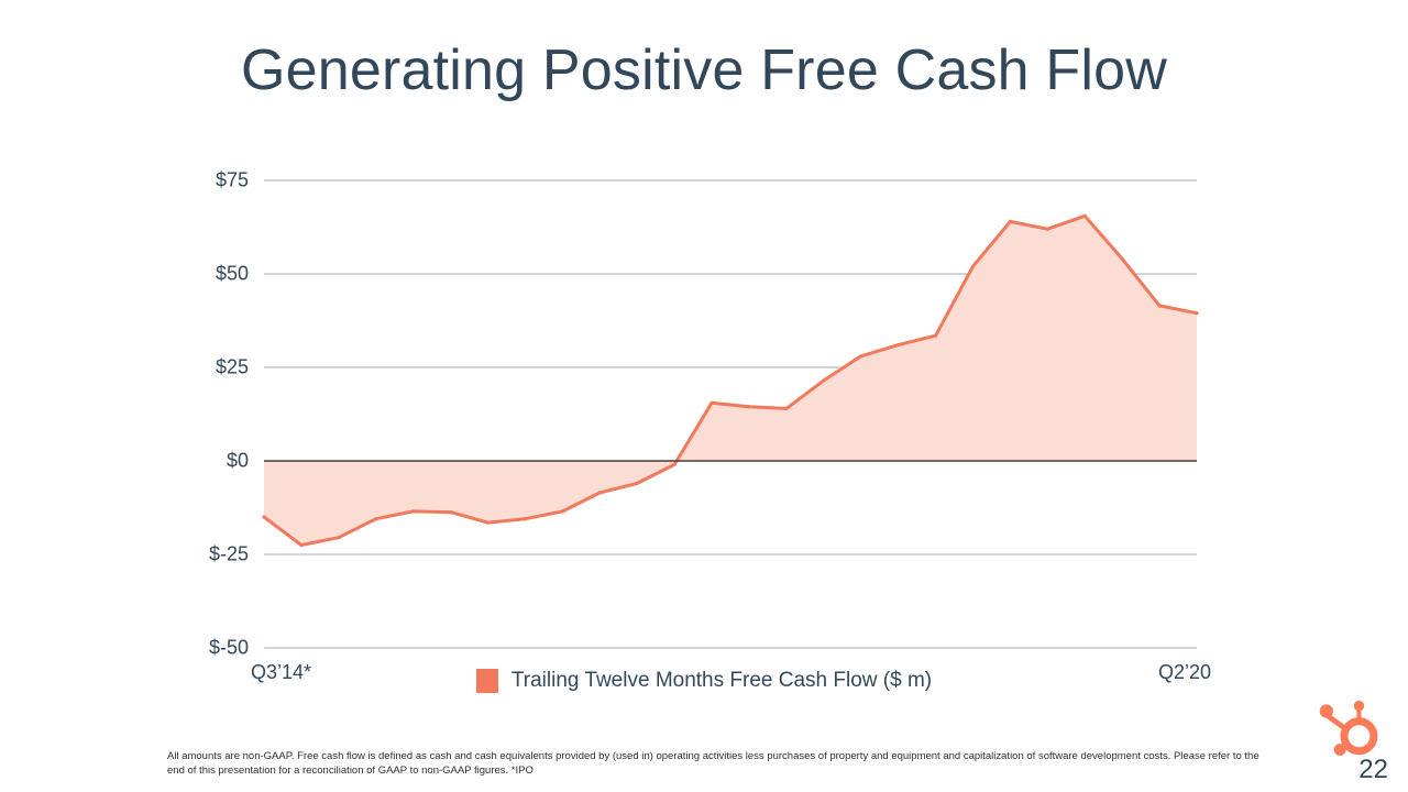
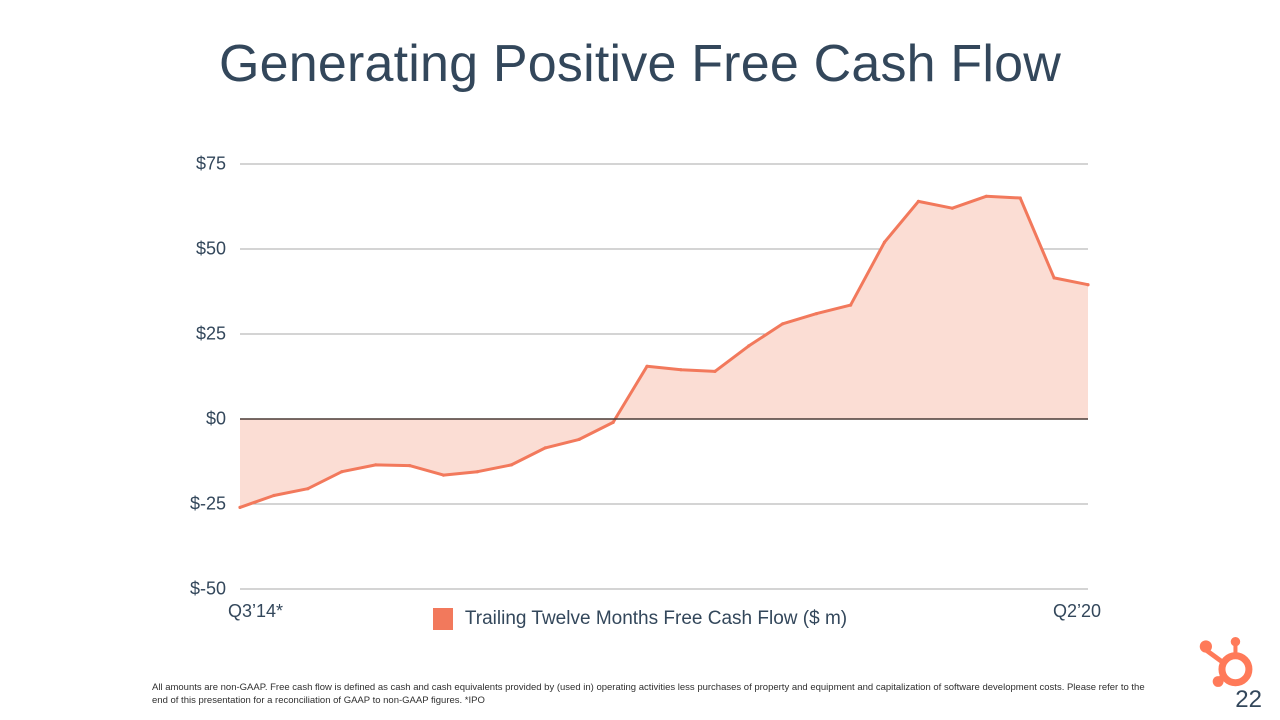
Q3’14*: -$15 -> -$26
Q2’20: $54 -> $65
